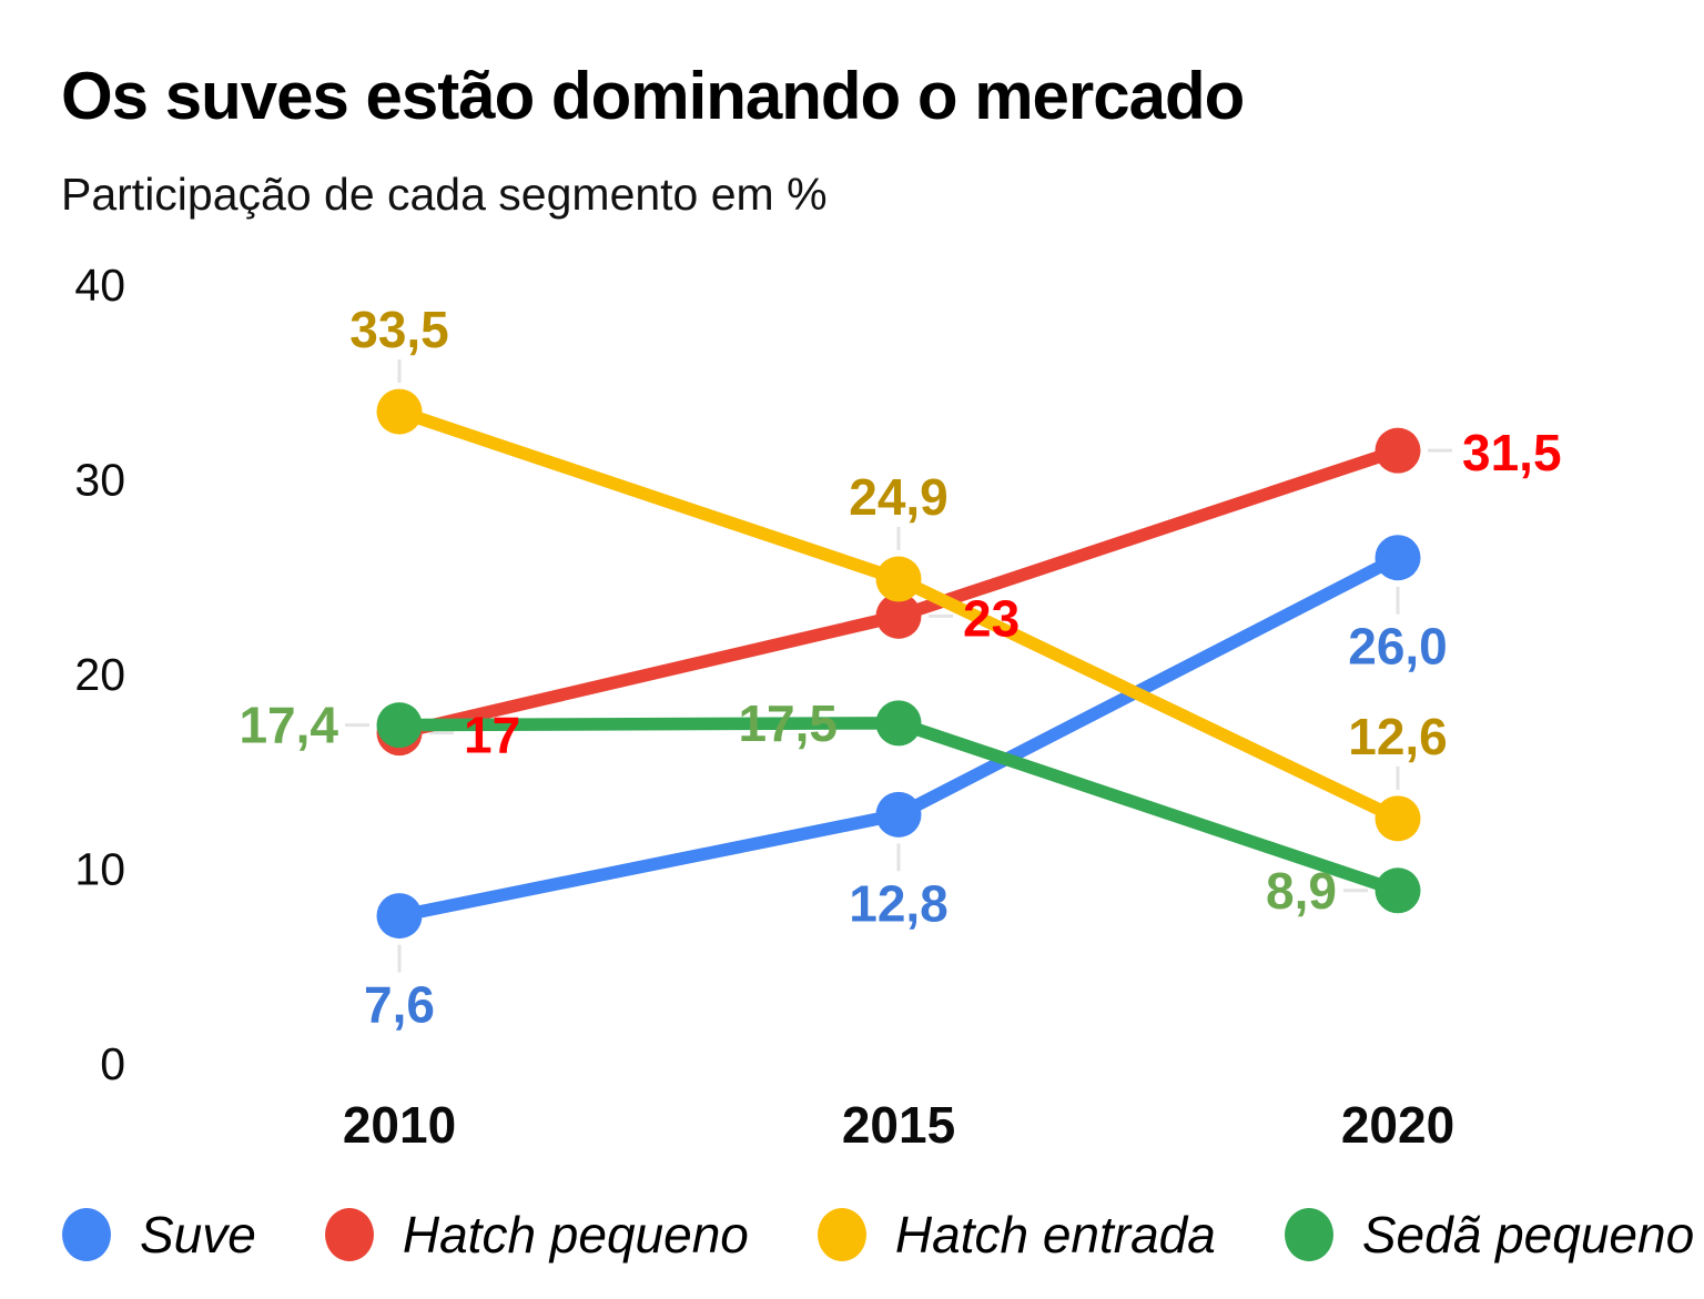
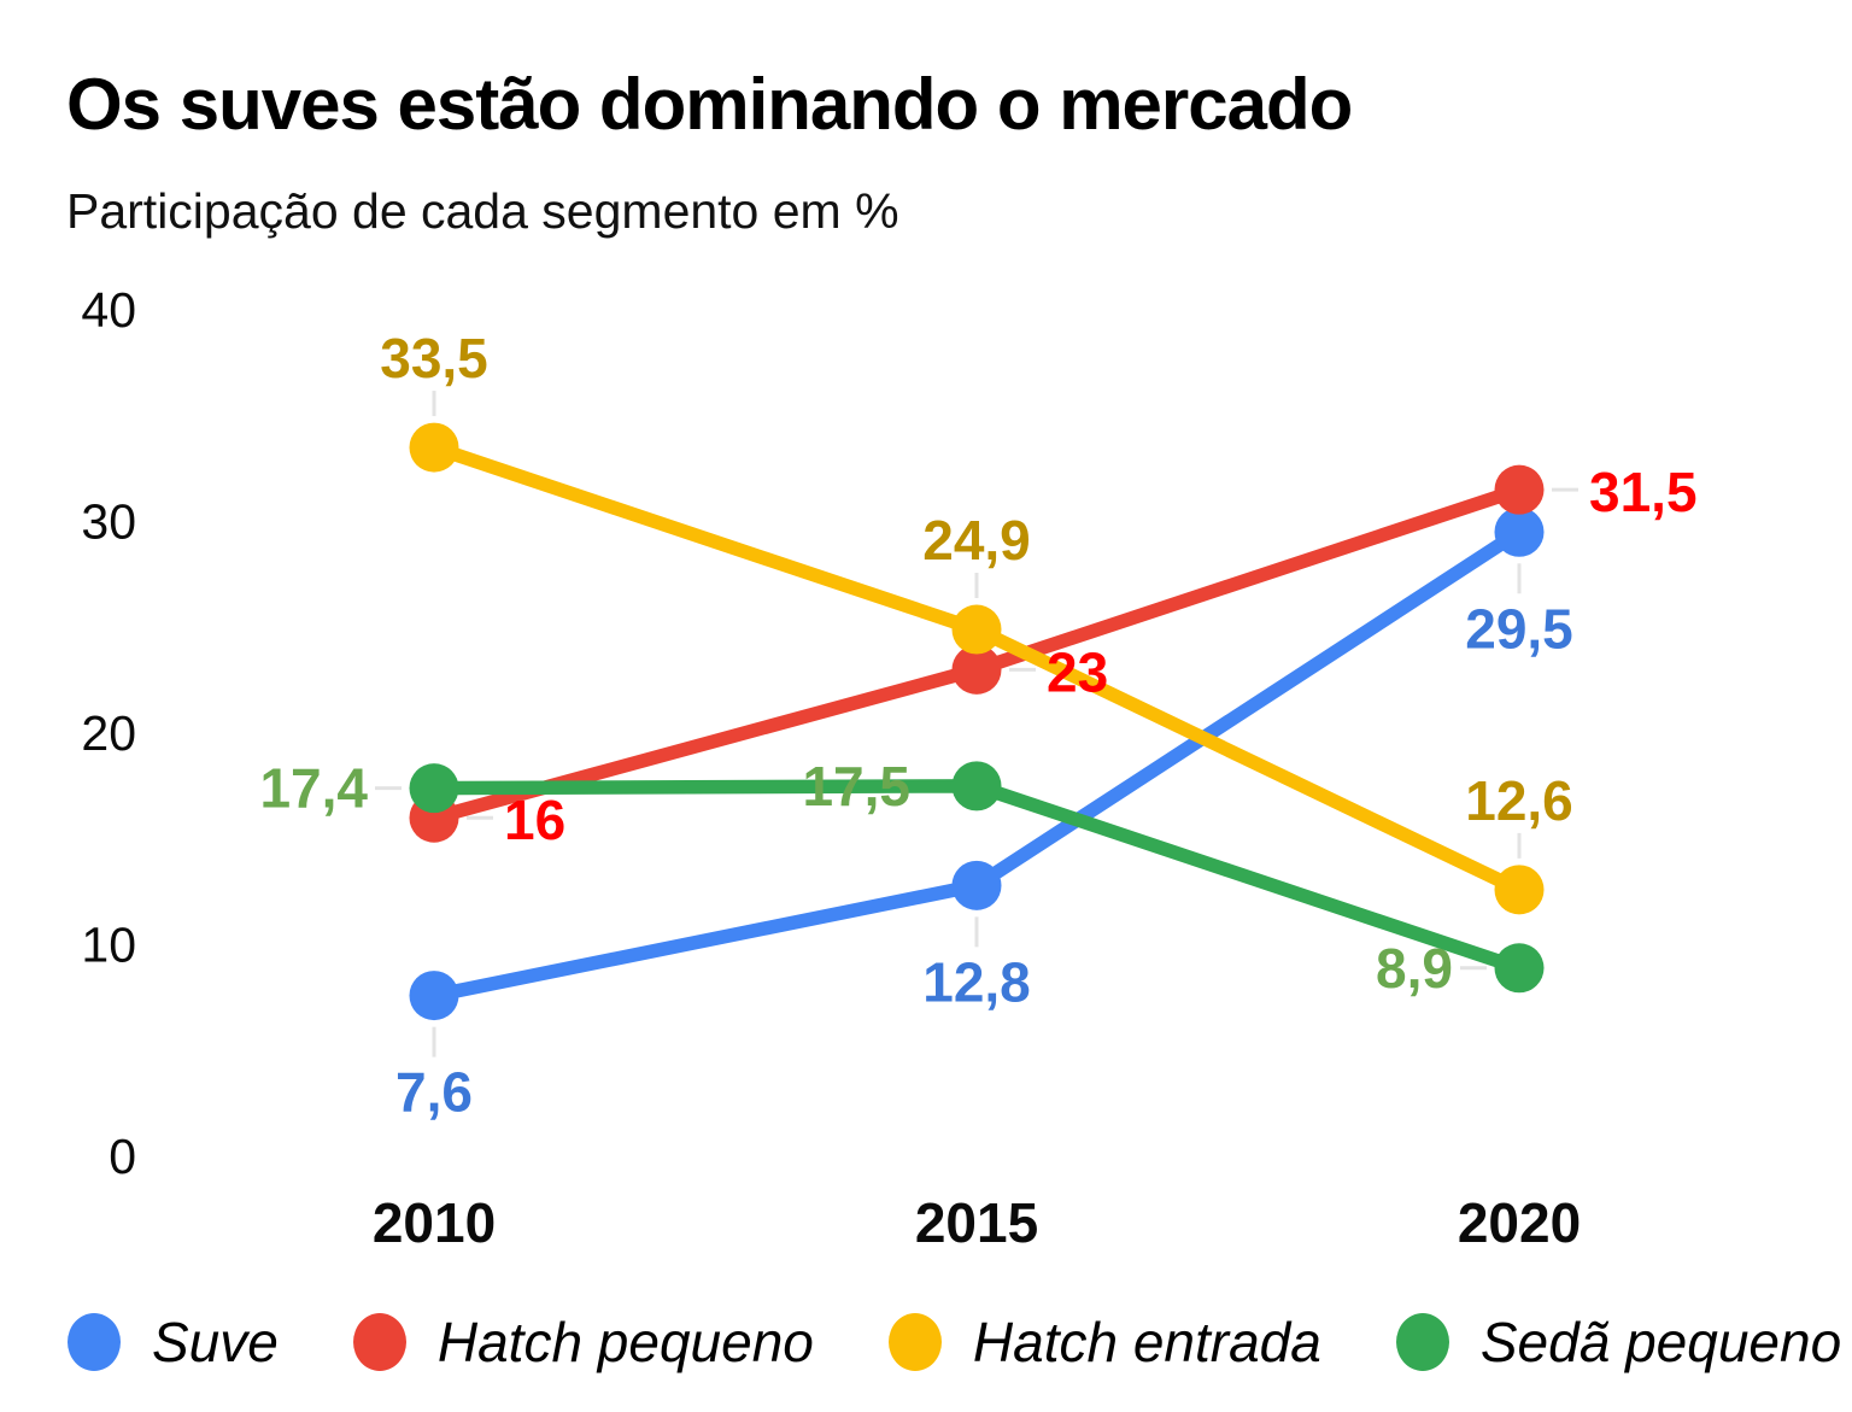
Hatch pequeno/2010: 17 -> 16
Suve/2020: 26,0 -> 29,5
